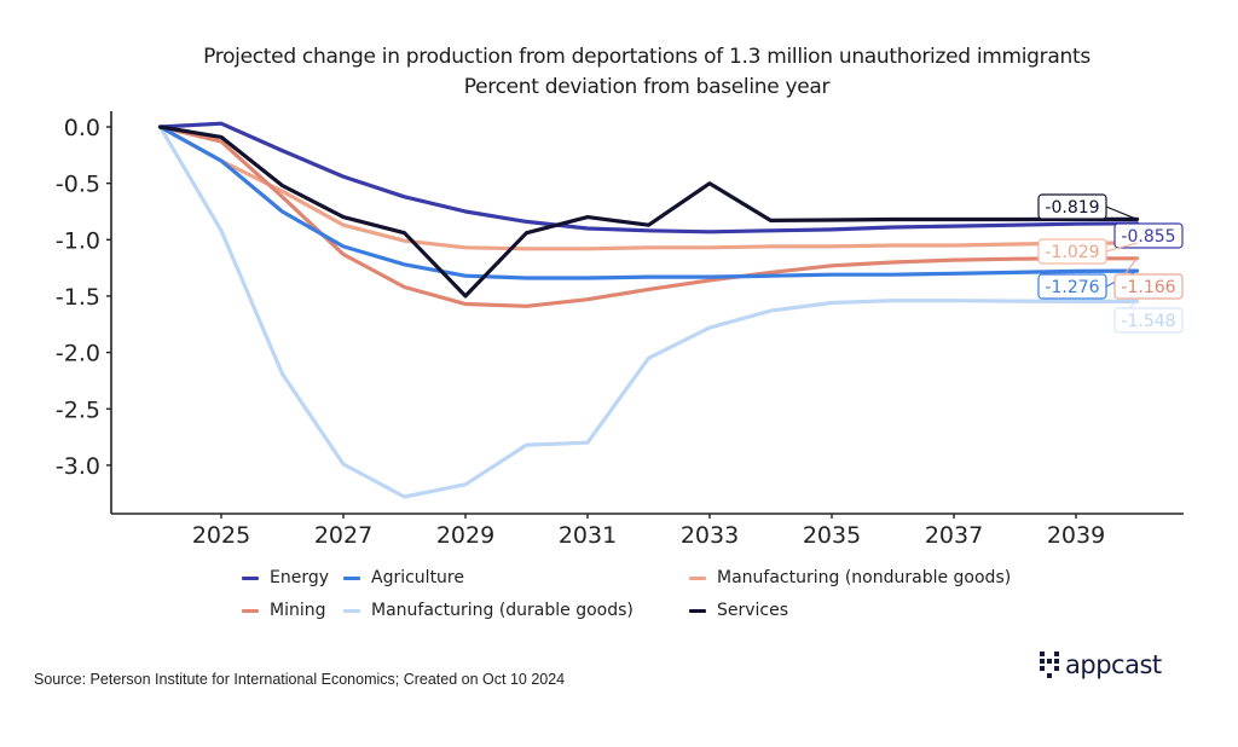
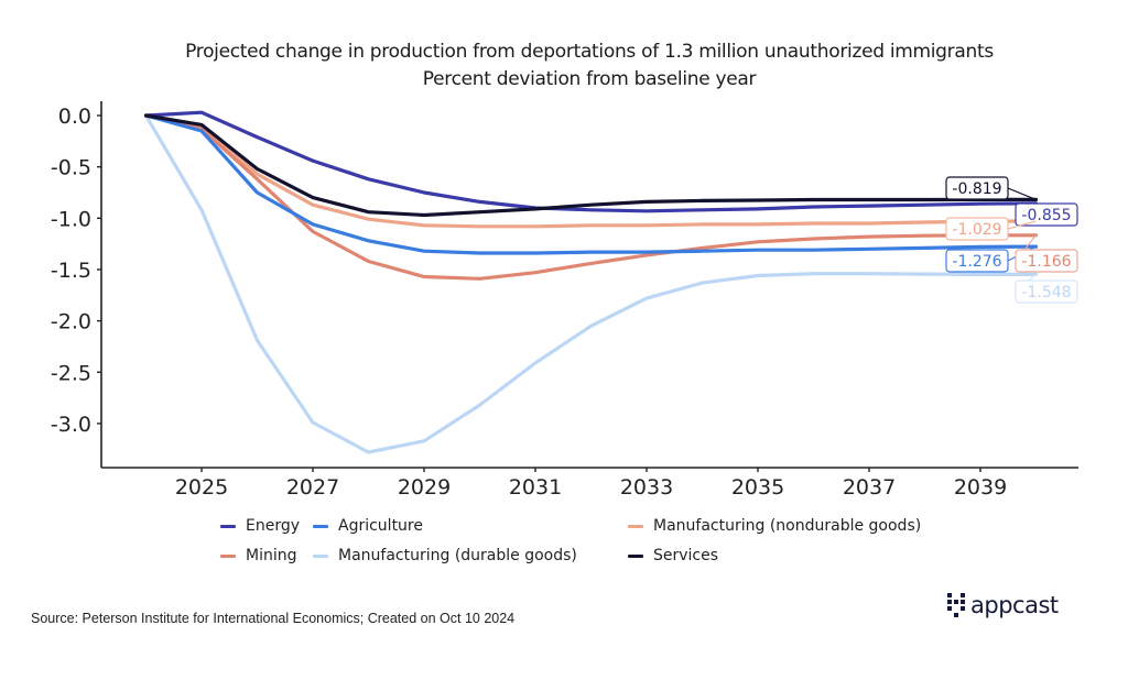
Agriculture/2025: -0.3 -> -0.1
Manufacturing (nondurable goods)/2025: -0.3 -> -0.1
Services/2029: -1.5 -> -1.0
Manufacturing (durable goods)/2031: -2.8 -> -2.4
Services/2031: -0.8 -> -0.9
Services/2033: -0.5 -> -0.8
